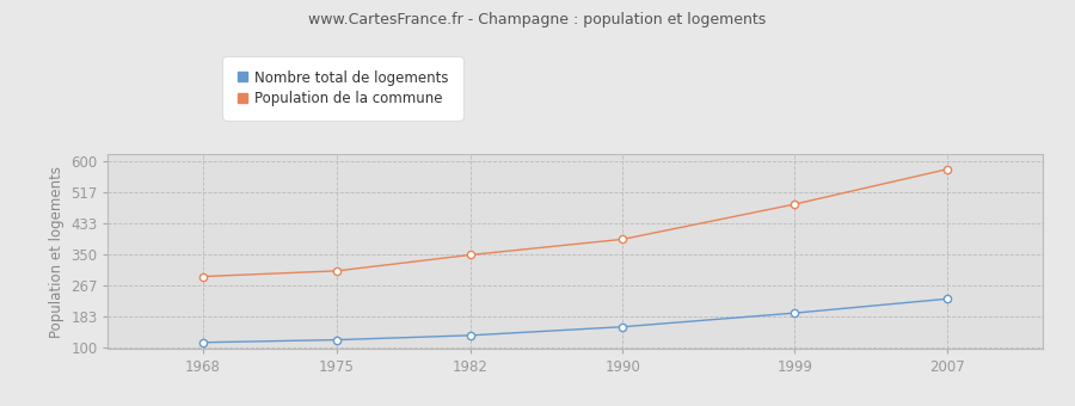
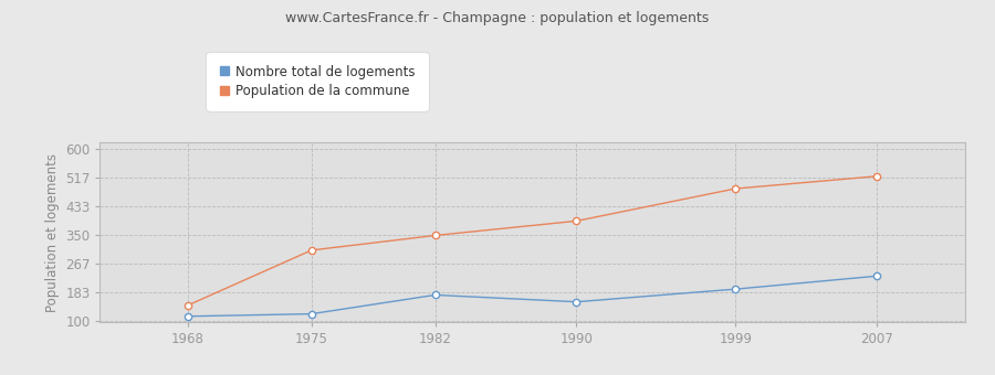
Population de la commune/1968: 290 -> 145
Nombre total de logements/1982: 132 -> 175
Population de la commune/2007: 578 -> 520
